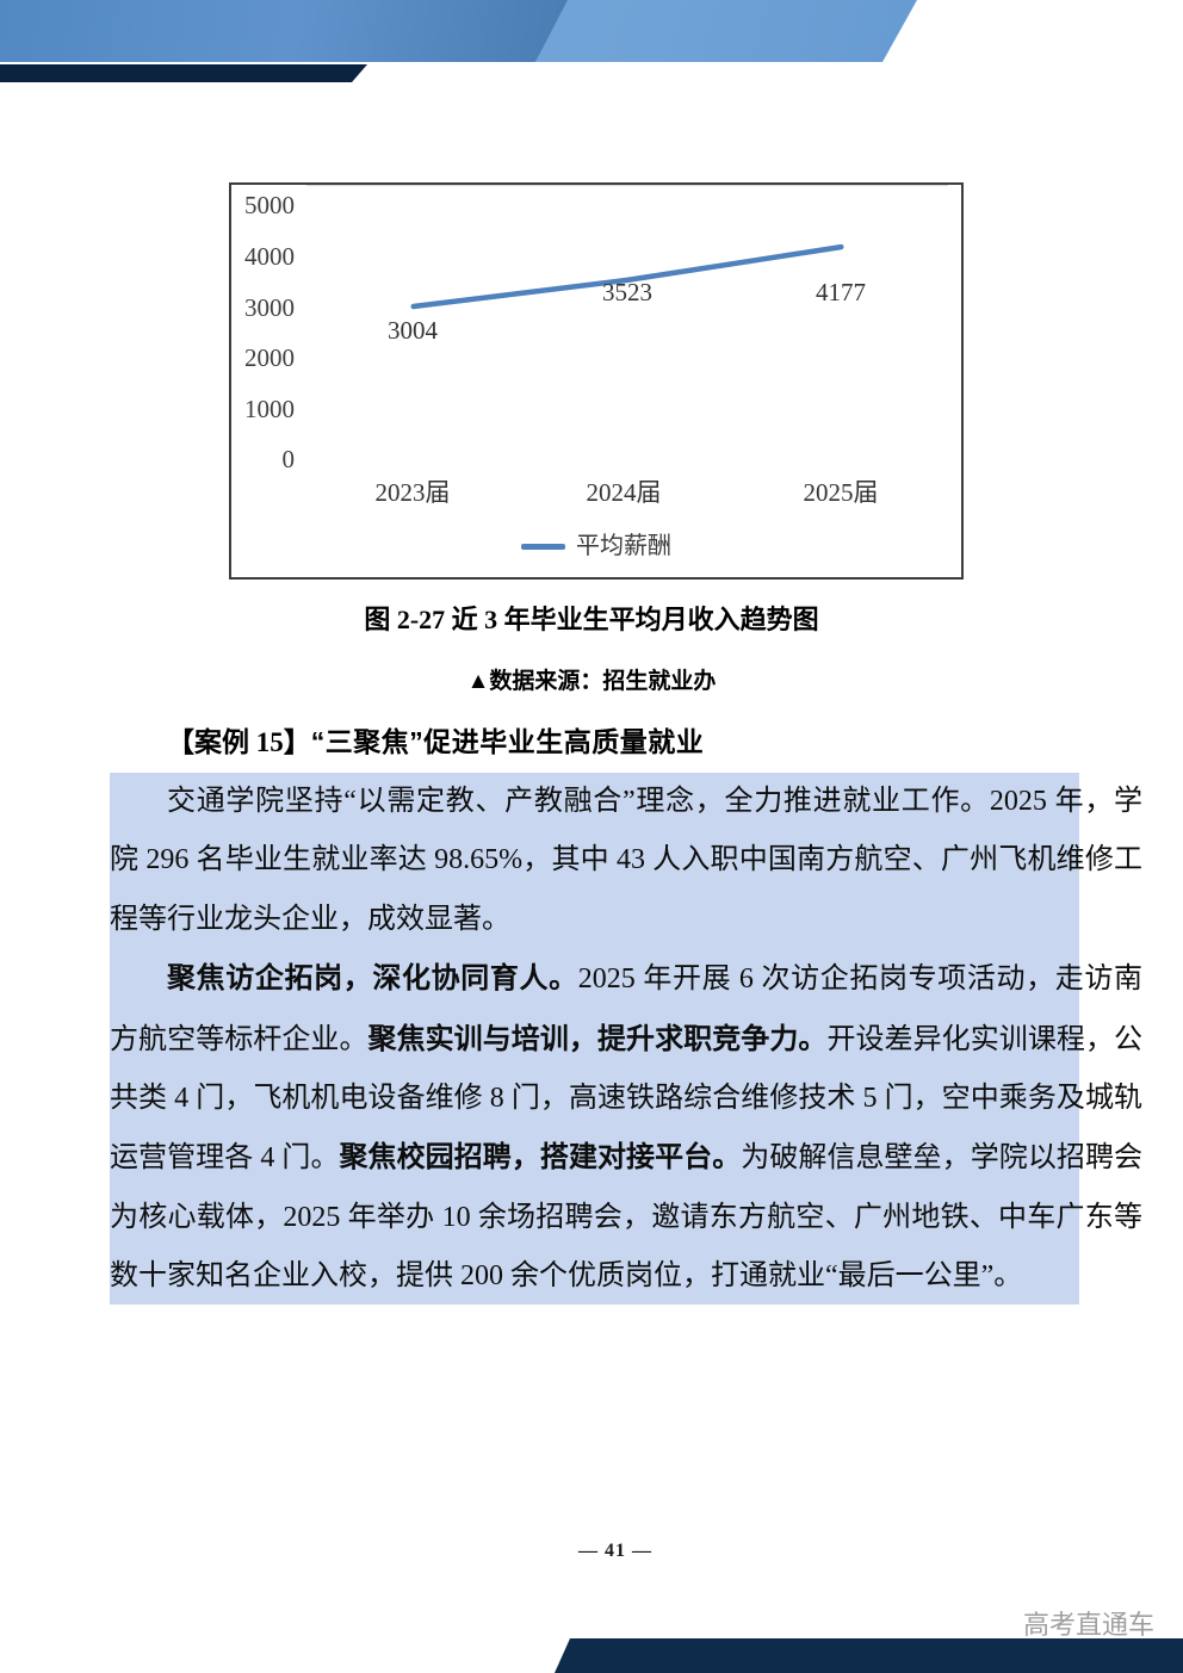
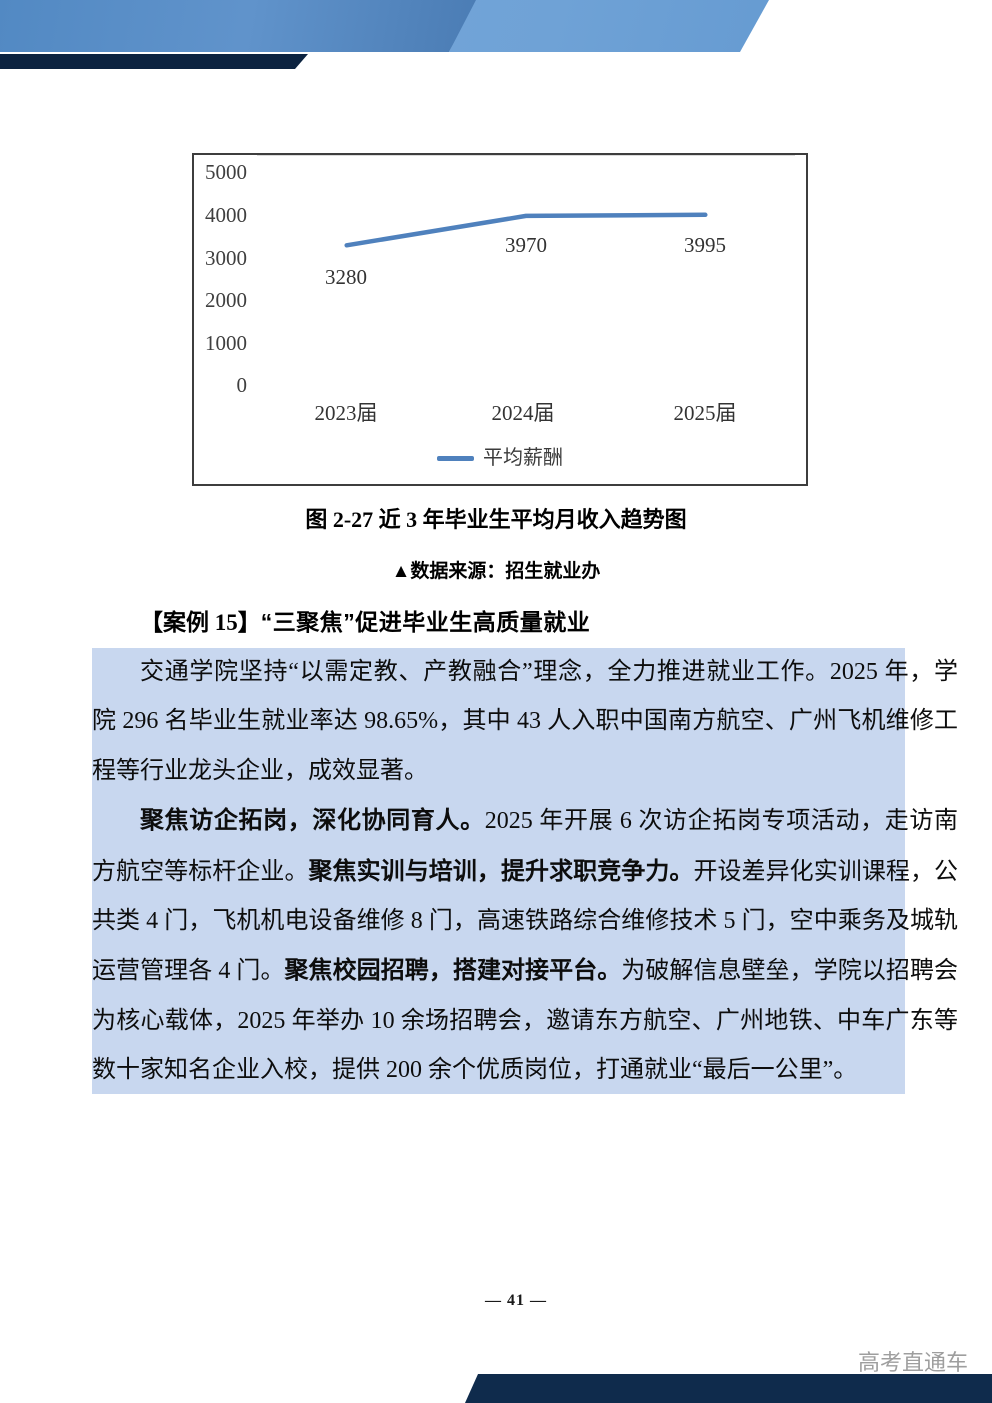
2023届: 3004 -> 3280
2024届: 3523 -> 3970
2025届: 4177 -> 3995
